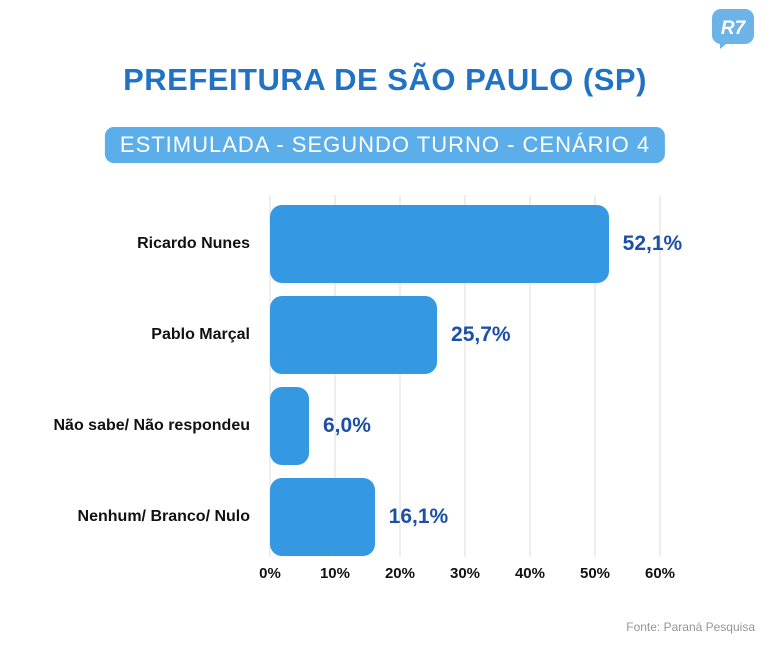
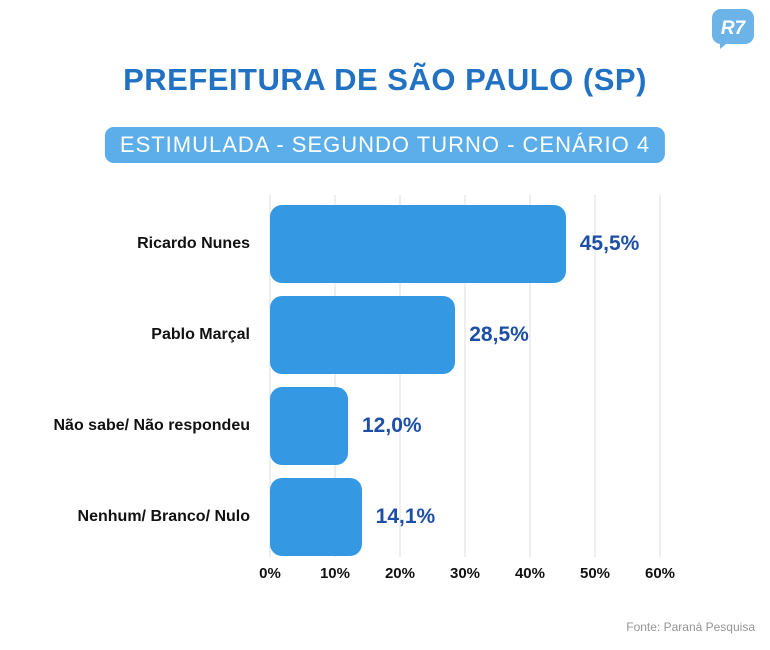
Ricardo Nunes: 52,1% -> 45,5%
Pablo Marçal: 25,7% -> 28,5%
Não sabe/ Não respondeu: 6,0% -> 12,0%
Nenhum/ Branco/ Nulo: 16,1% -> 14,1%
